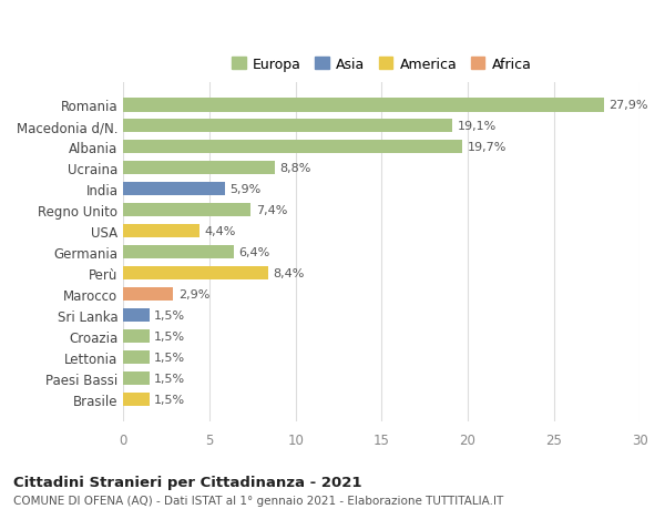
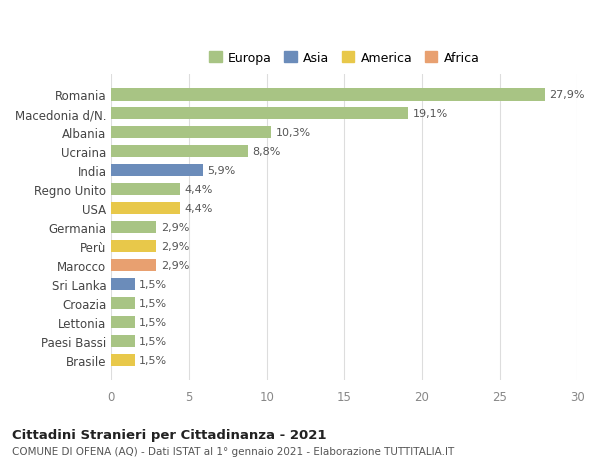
Albania: 19,7% -> 10,3%
Regno Unito: 7,4% -> 4,4%
Germania: 6,4% -> 2,9%
Perù: 8,4% -> 2,9%
